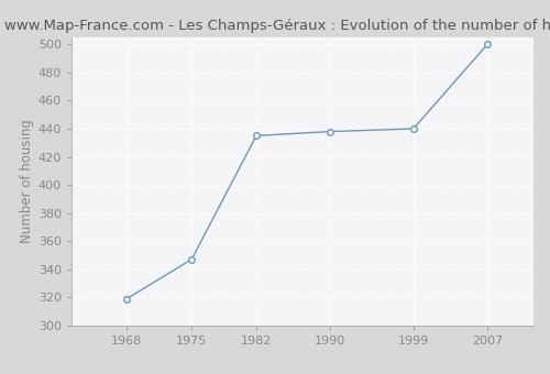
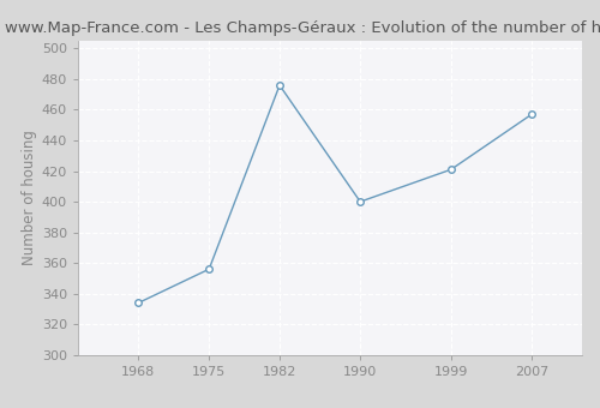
1968: 319 -> 334
1975: 347 -> 356
1982: 435 -> 476
1990: 438 -> 400
1999: 440 -> 421
2007: 500 -> 457
